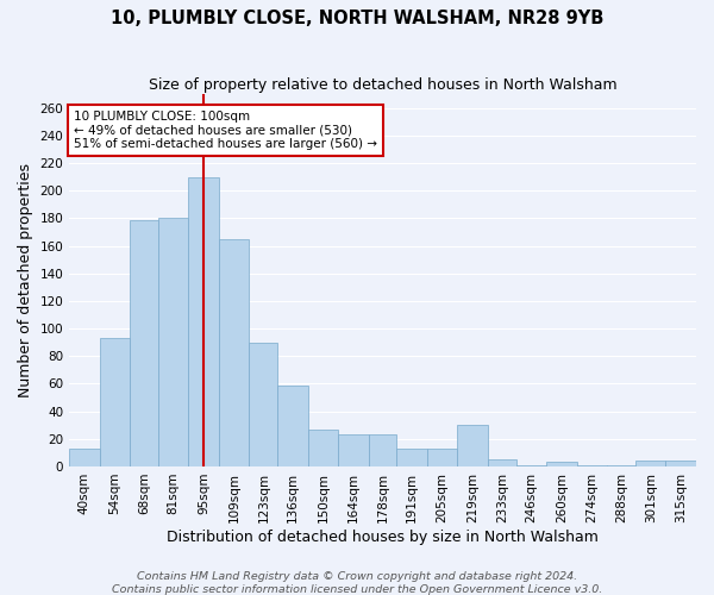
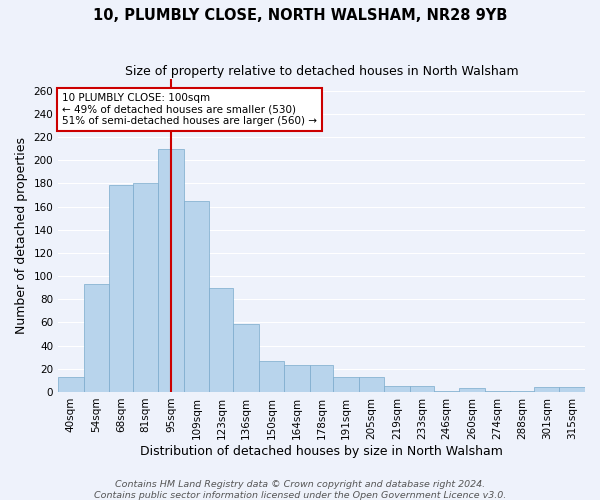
219sqm: 30 -> 5
